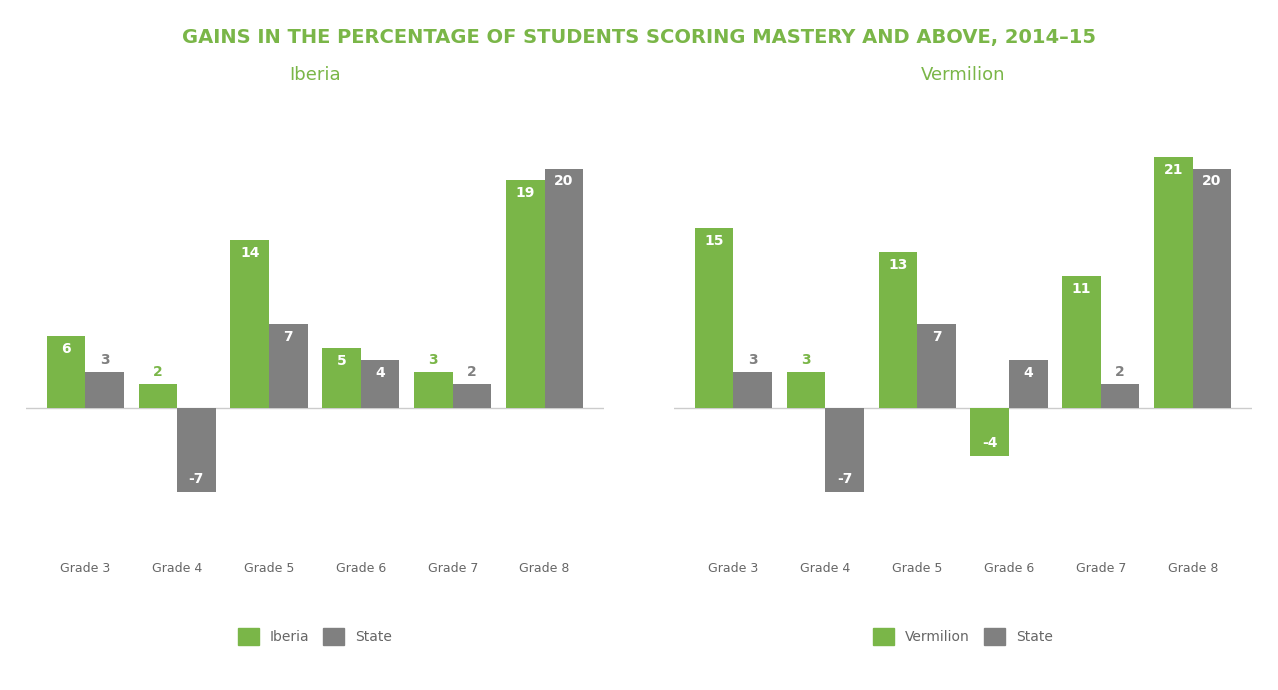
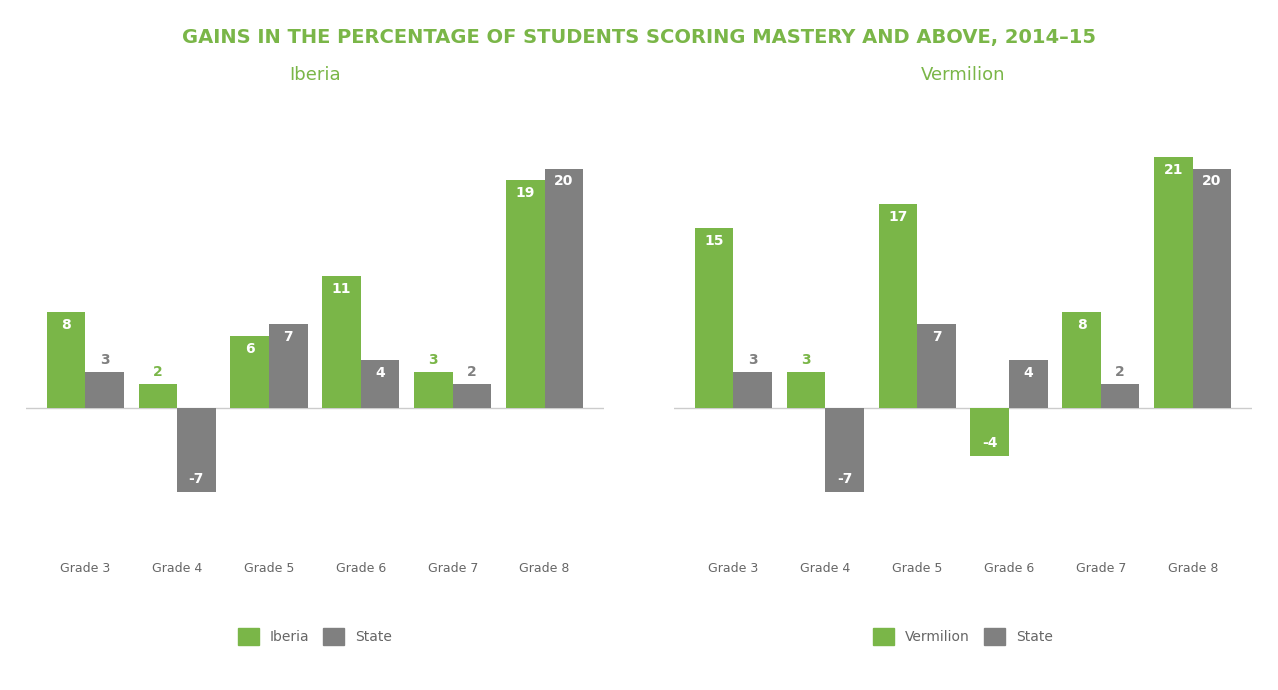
Iberia/Iberia/Grade 3: 6 -> 8
Iberia/Iberia/Grade 5: 14 -> 6
Iberia/Iberia/Grade 6: 5 -> 11
Vermilion/Vermilion/Grade 5: 13 -> 17
Vermilion/Vermilion/Grade 7: 11 -> 8
